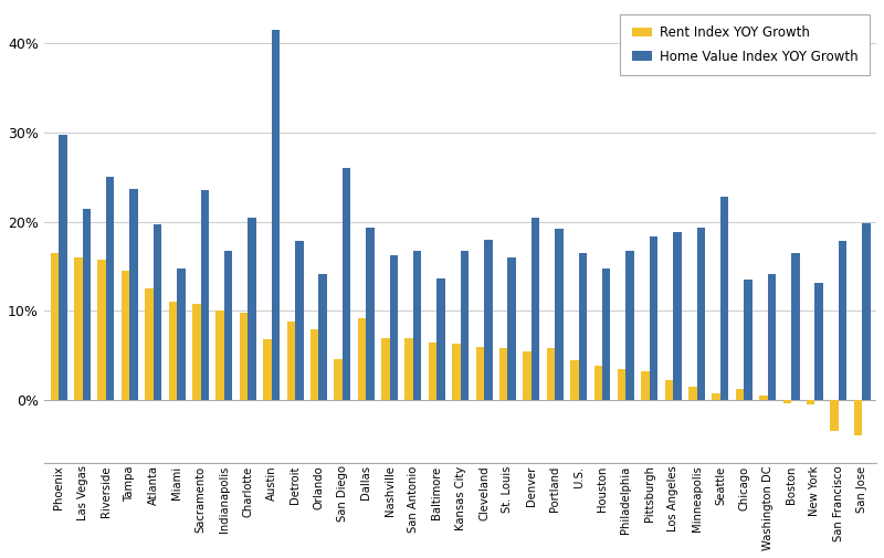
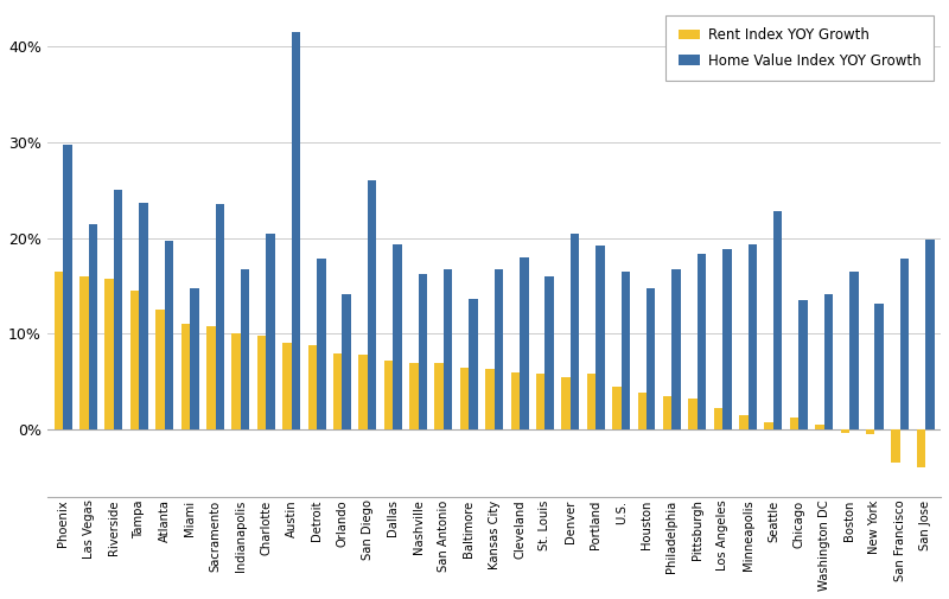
Rent Index YOY Growth/Austin: 6.8% -> 9.0%
Rent Index YOY Growth/San Diego: 4.6% -> 7.8%
Rent Index YOY Growth/Dallas: 9.2% -> 7.2%
